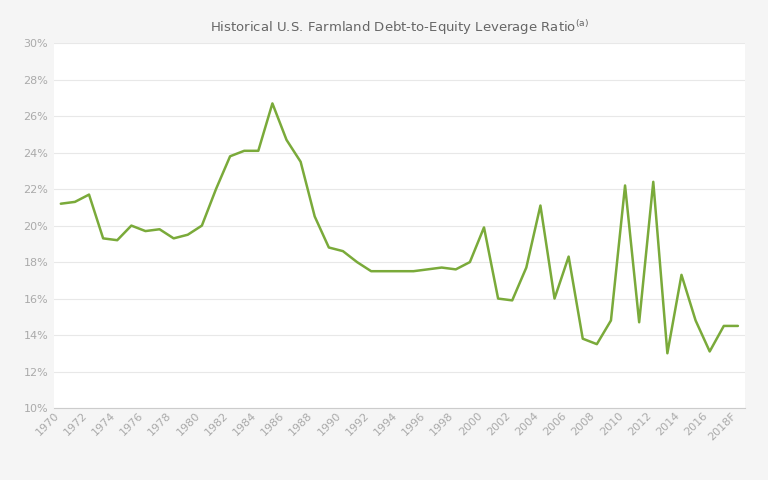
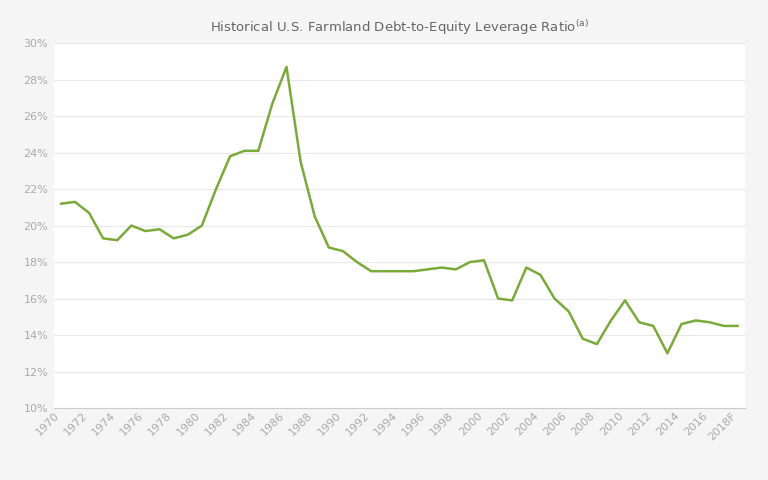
1972: 21.7% -> 20.7%
1986: 24.7% -> 28.7%
2000: 19.9% -> 18.1%
2004: 21.1% -> 17.3%
2006: 18.3% -> 15.3%
2010: 22.2% -> 15.9%
2012: 22.4% -> 14.5%
2014: 17.3% -> 14.6%
2016: 13.1% -> 14.7%
